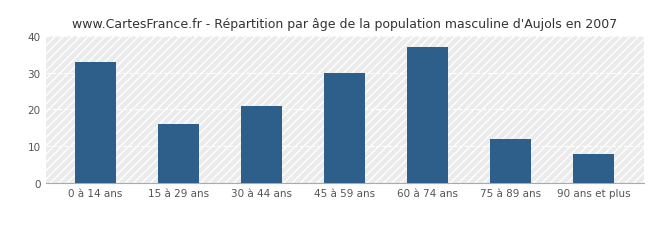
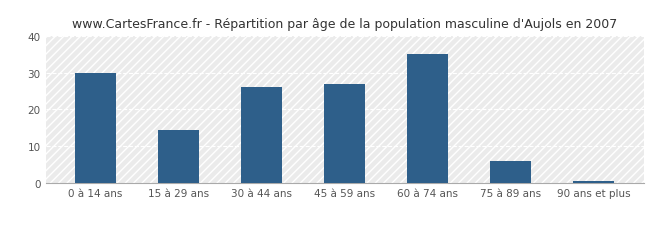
0 à 14 ans: 33.0 -> 30.0
15 à 29 ans: 16.0 -> 14.5
30 à 44 ans: 21.0 -> 26.0
45 à 59 ans: 30.0 -> 27.0
60 à 74 ans: 37.0 -> 35.0
75 à 89 ans: 12.0 -> 6.0
90 ans et plus: 8.0 -> 0.5
